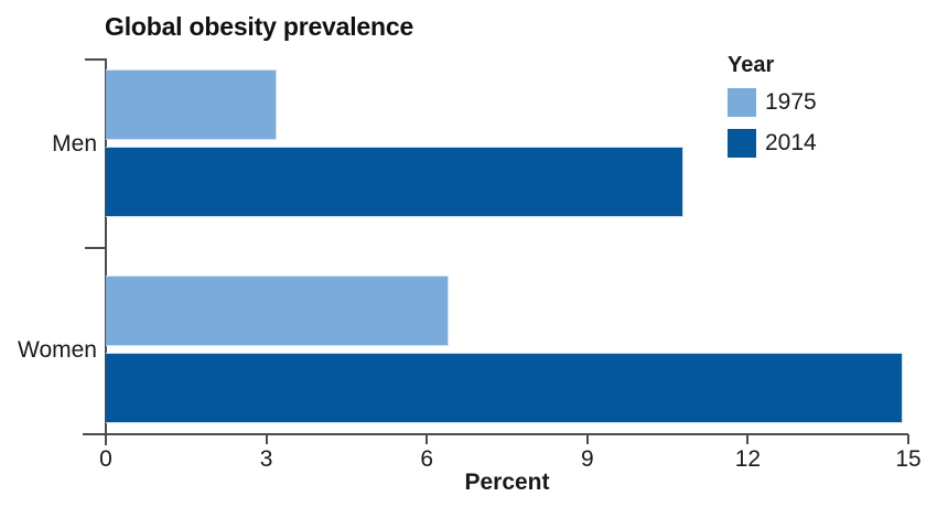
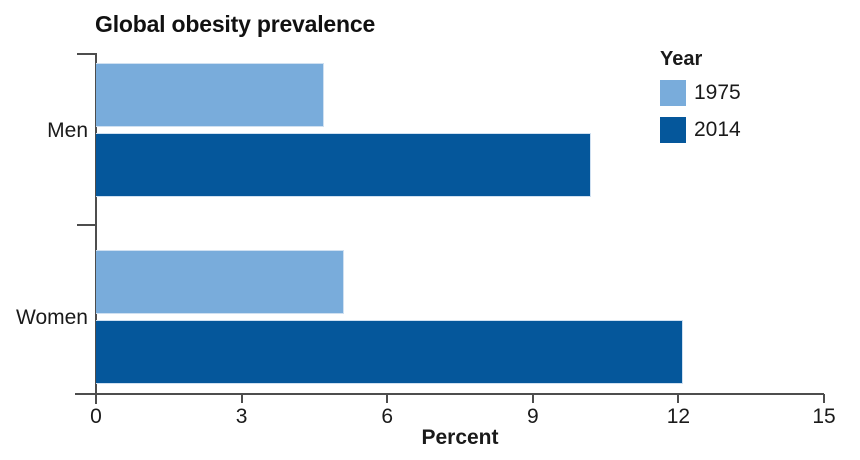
1975/Men: 3.2 -> 4.7
2014/Men: 10.8 -> 10.2
1975/Women: 6.4 -> 5.1
2014/Women: 14.9 -> 12.1
